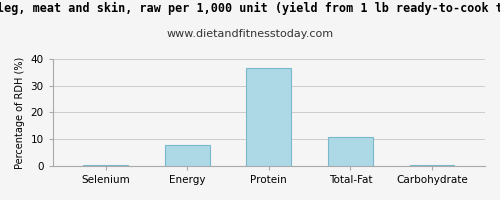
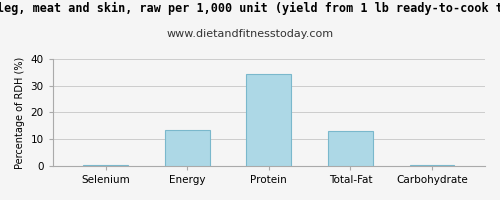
Energy: 8.0 -> 13.5
Protein: 36.5 -> 34.5
Total-Fat: 11.0 -> 13.0
